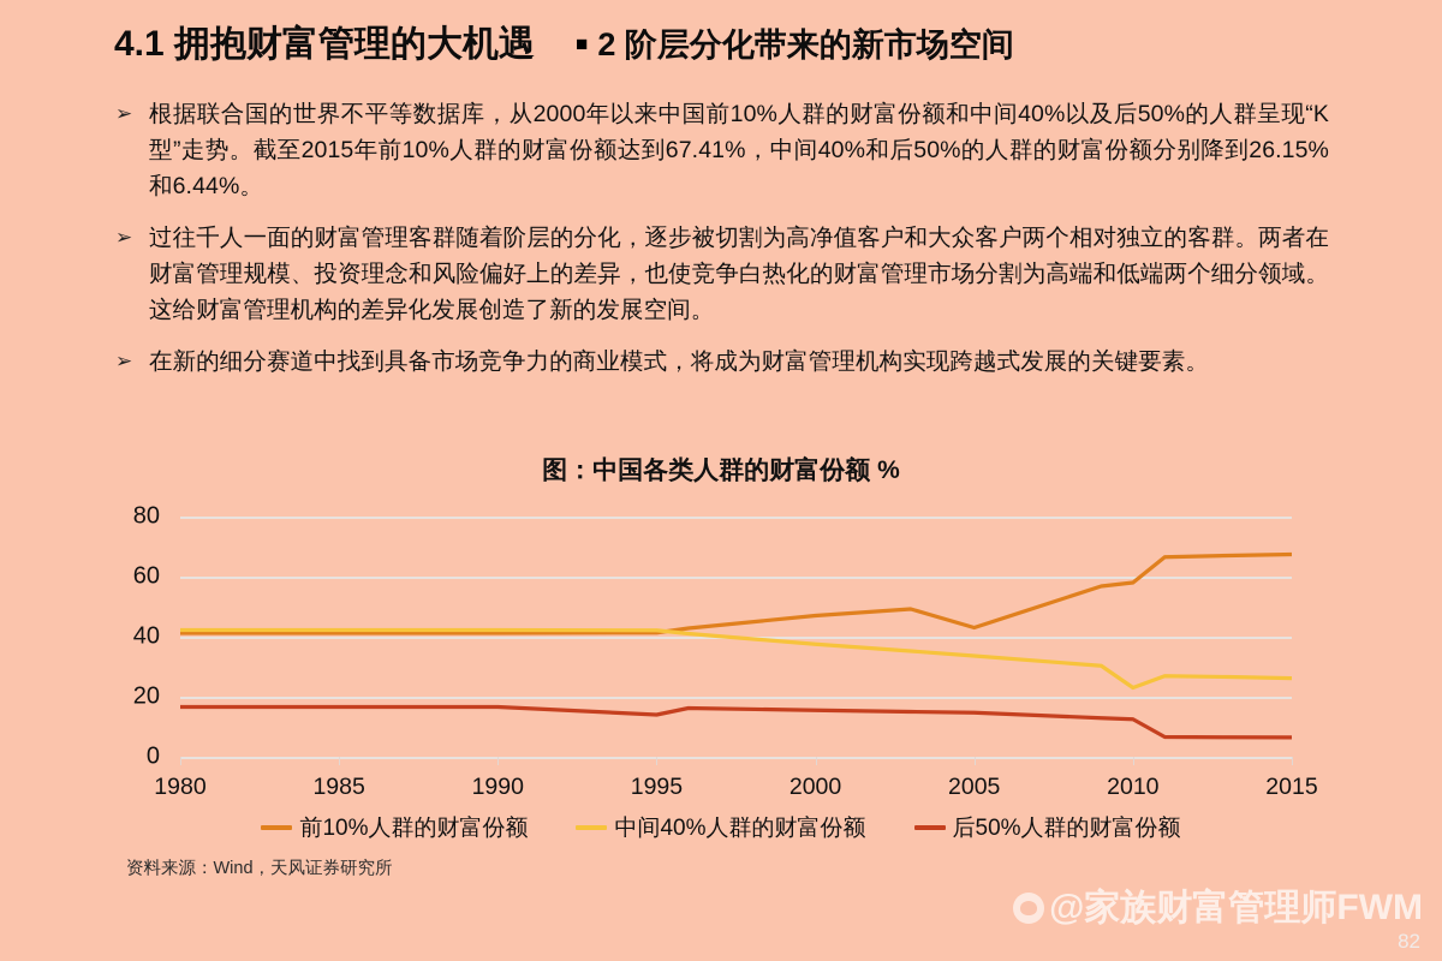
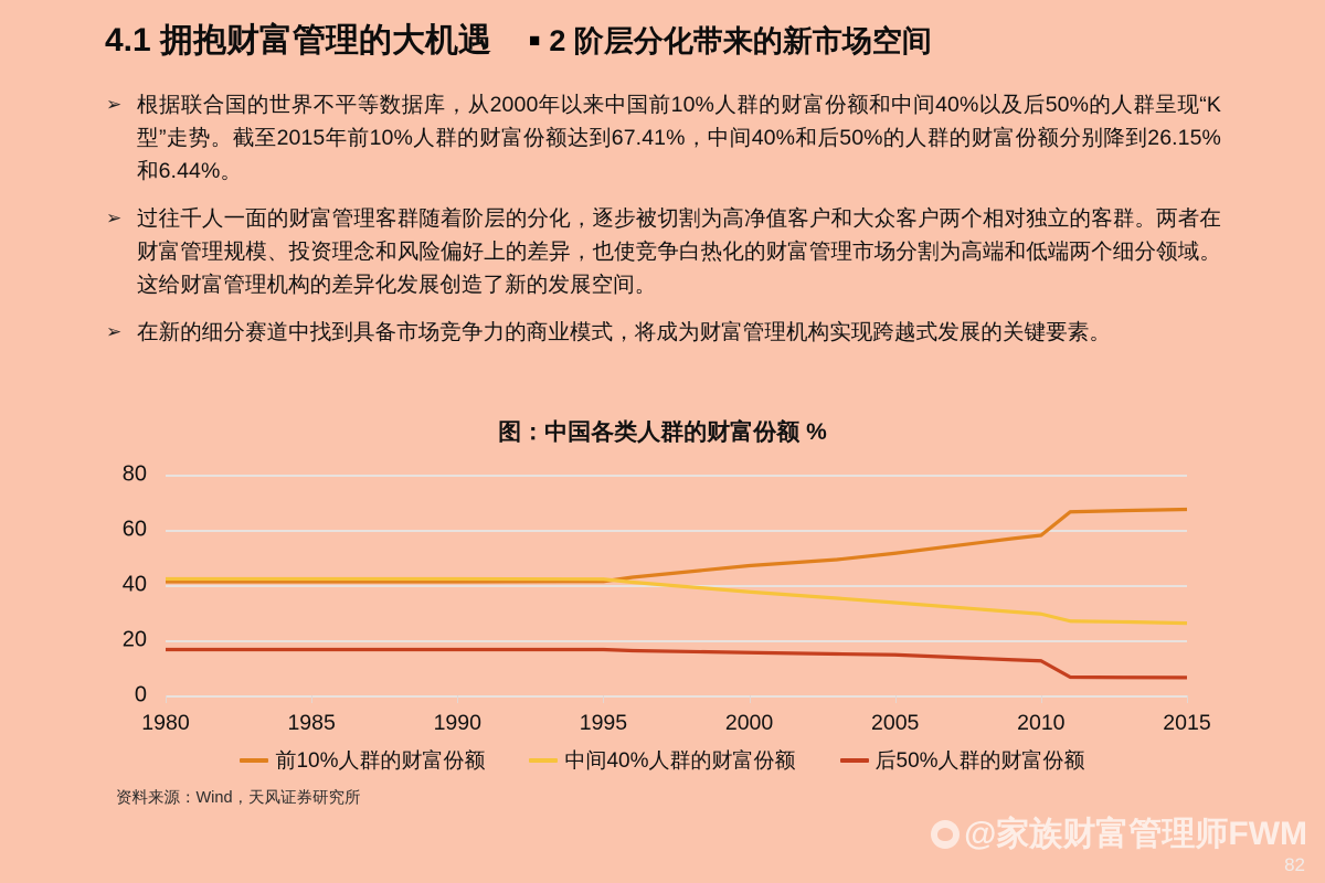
后50%人群的财富份额/1995: 14 -> 17
前10%人群的财富份额/2005: 43 -> 52
中间40%人群的财富份额/2010: 23 -> 30
